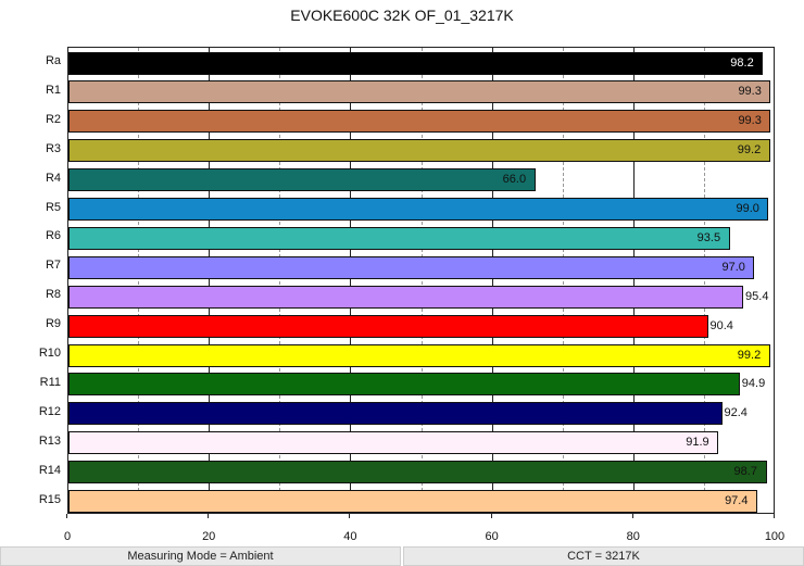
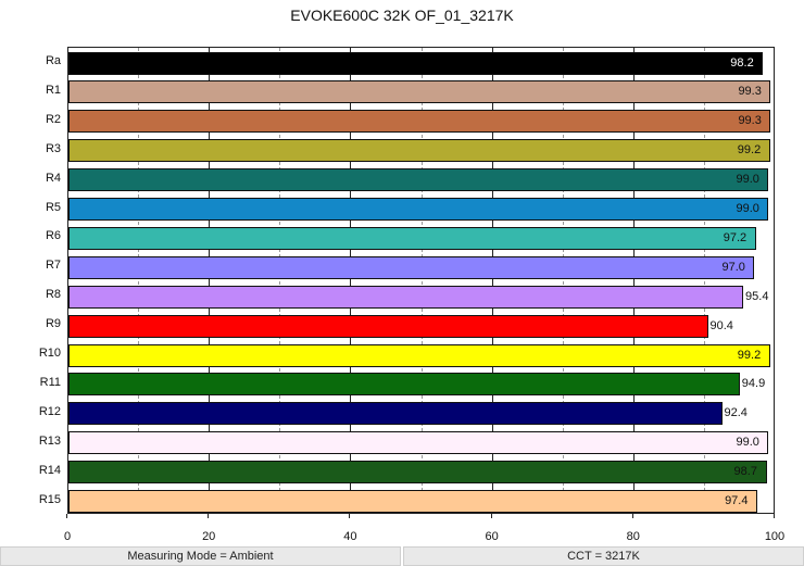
R4: 66.0 -> 99.0
R6: 93.5 -> 97.2
R13: 91.9 -> 99.0
